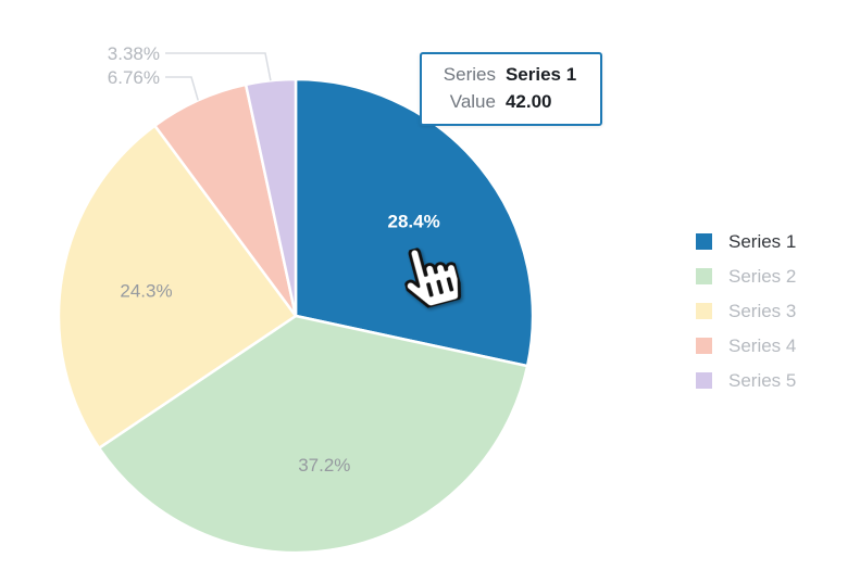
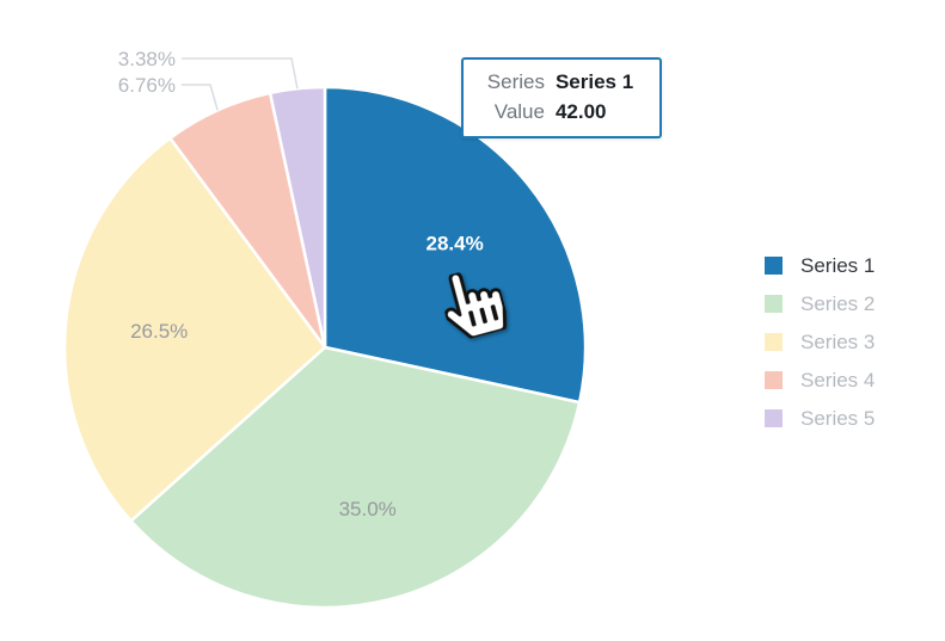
Series 2: 37.2% -> 35.0%
Series 3: 24.3% -> 26.5%
